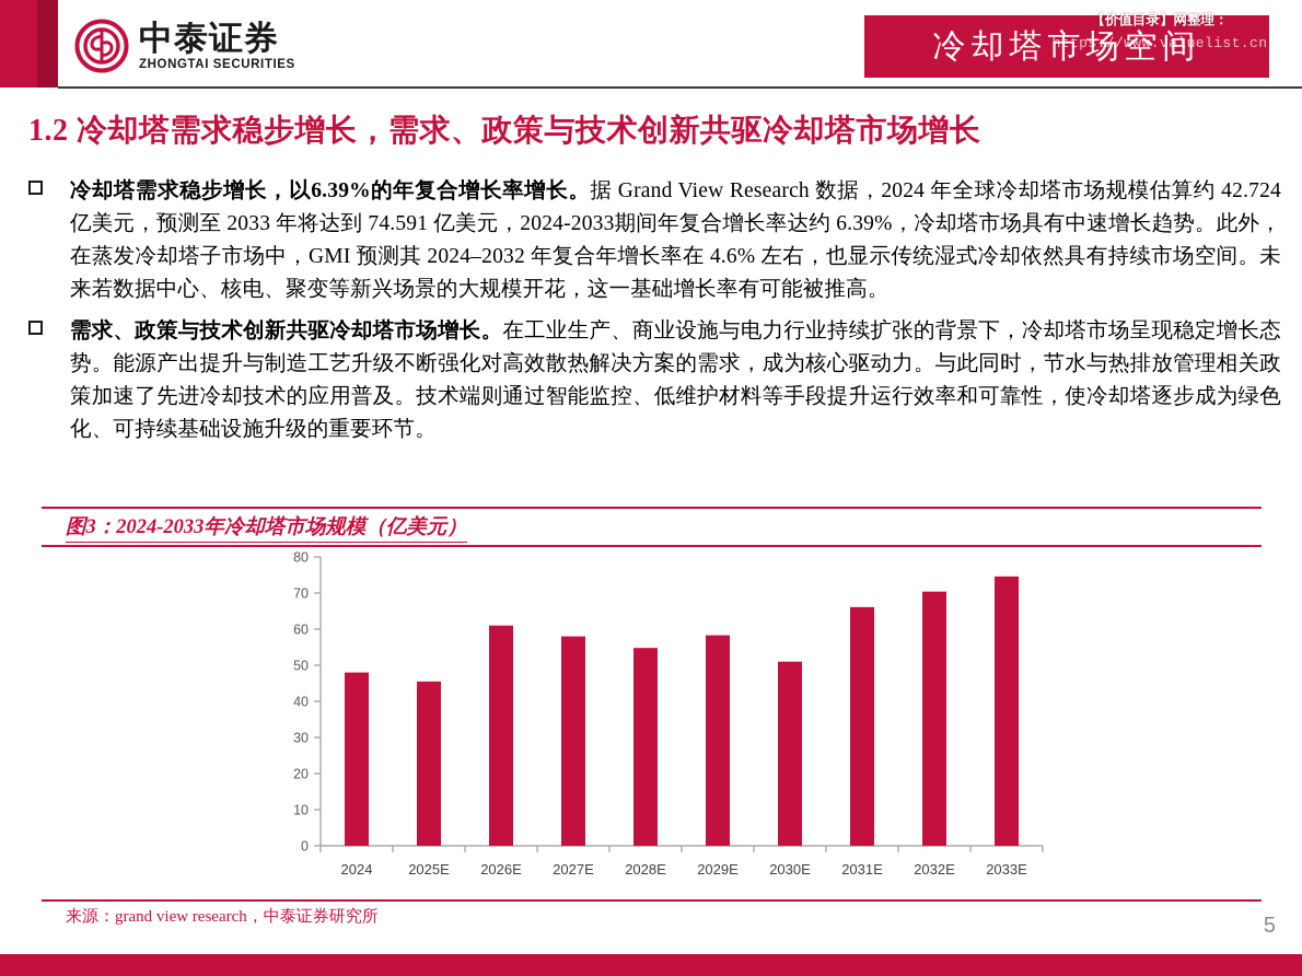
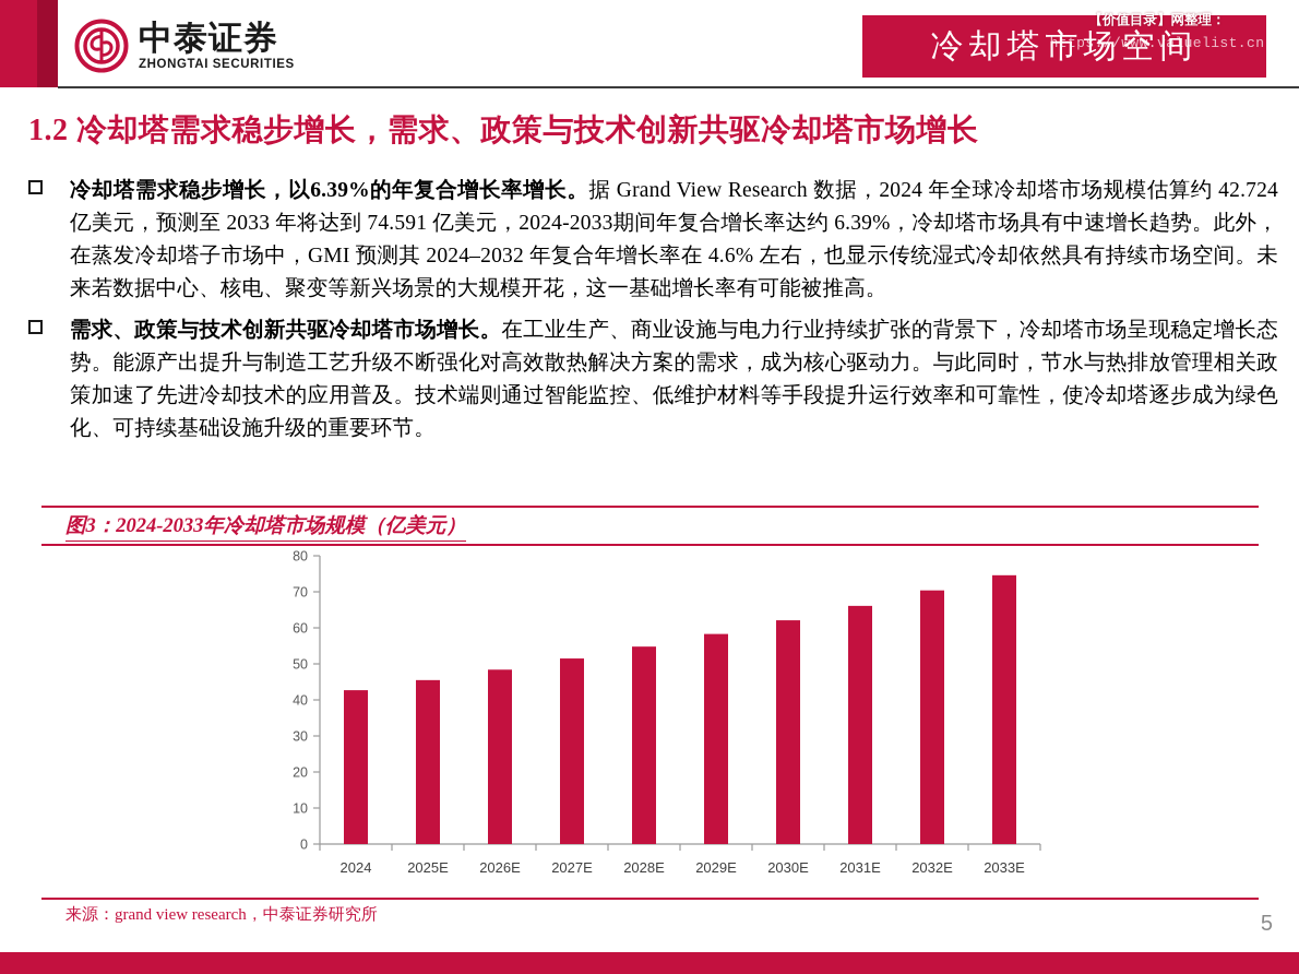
2024: 48 -> 43
2026E: 61 -> 48
2027E: 58 -> 52
2030E: 51 -> 62
